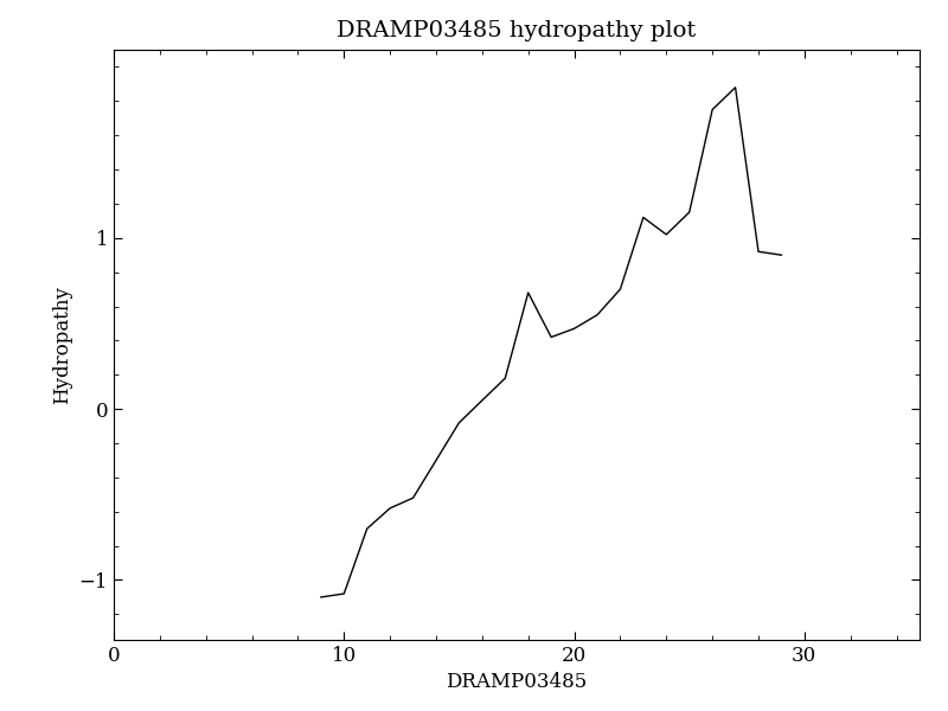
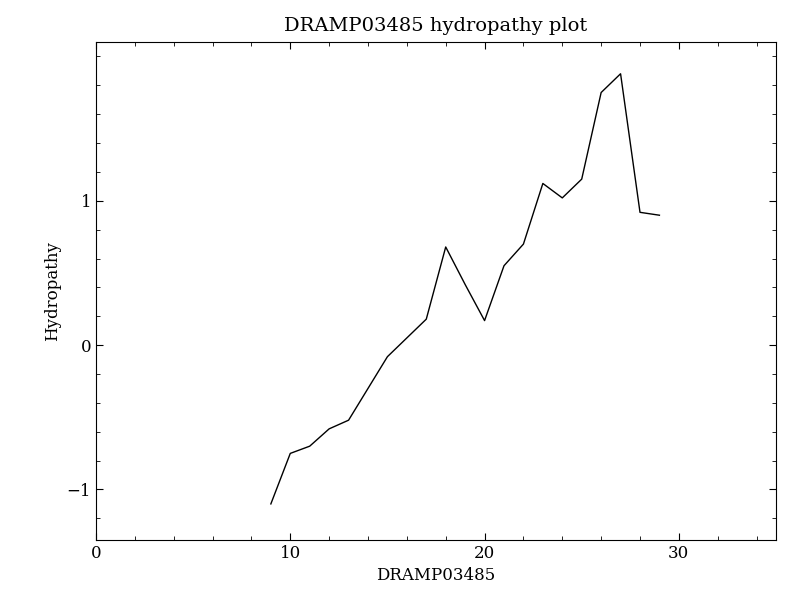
10: -1.08 -> -0.75
20: 0.47 -> 0.17
